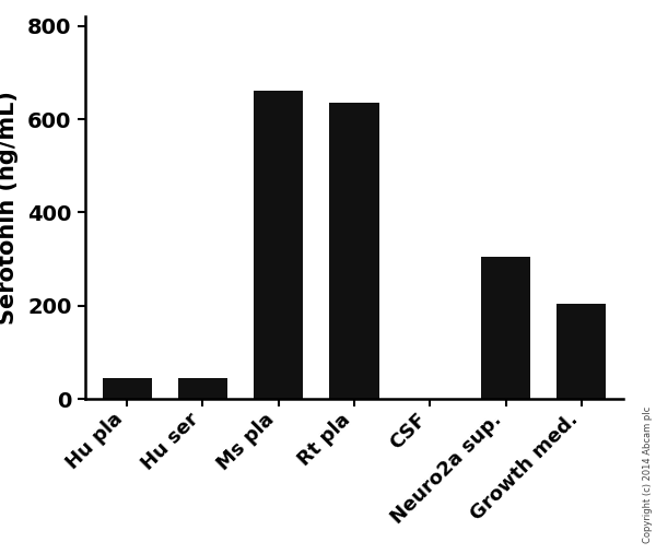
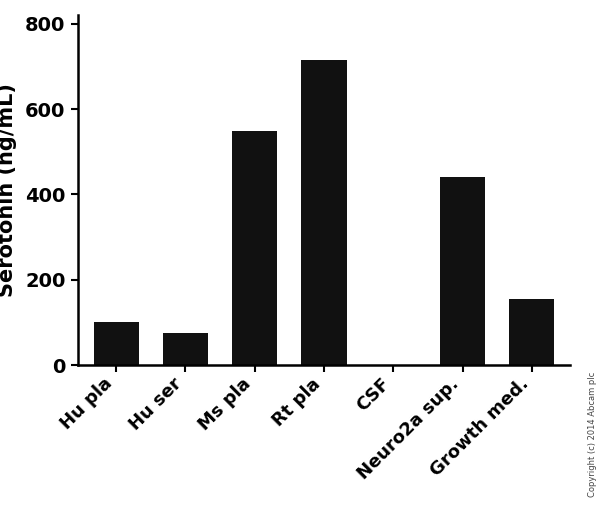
Hu pla: 45 -> 100
Hu ser: 45 -> 75
Ms pla: 660 -> 548
Rt pla: 635 -> 715
Neuro2a sup.: 305 -> 440
Growth med.: 205 -> 155
